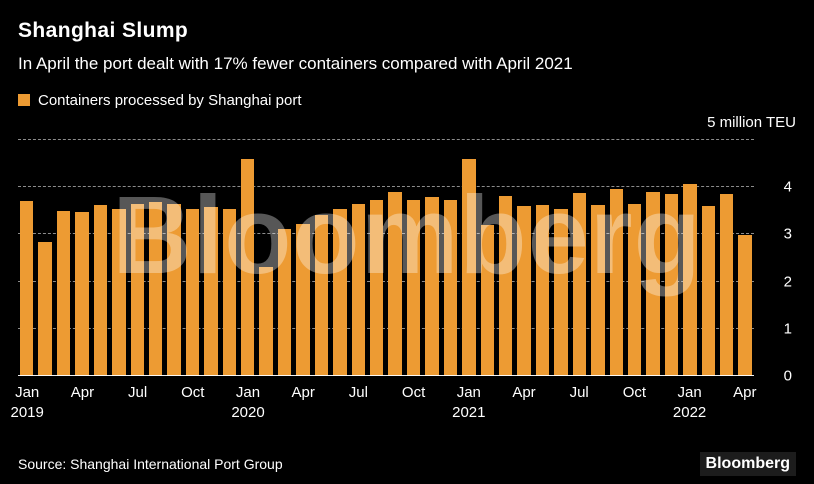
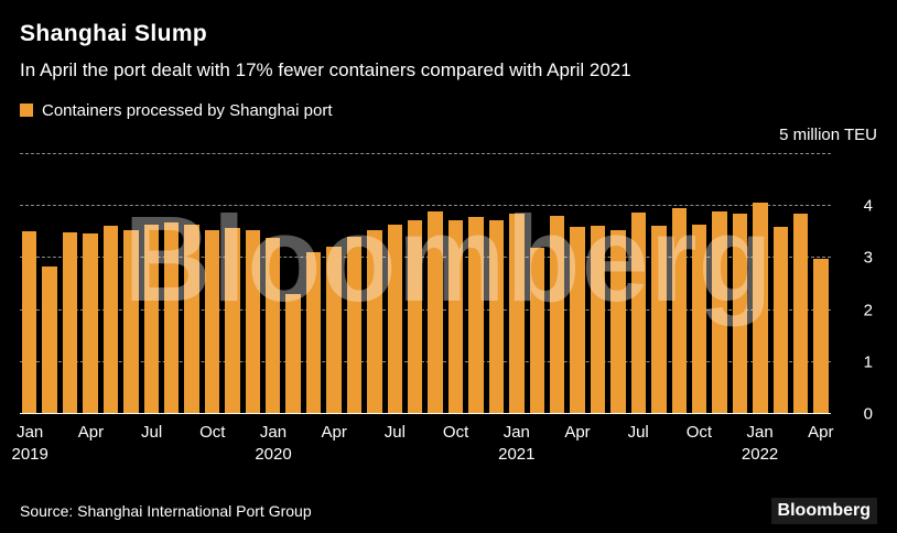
Jan 2019: 3.7 -> 3.5
Jan 2020: 4.6 -> 3.4
Jan 2021: 4.6 -> 3.9
